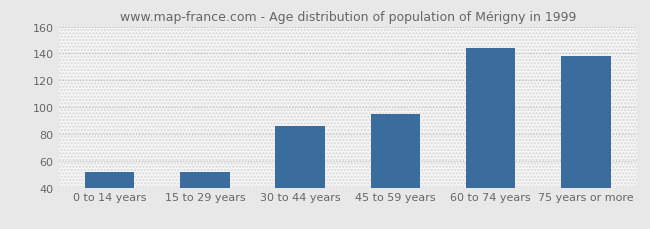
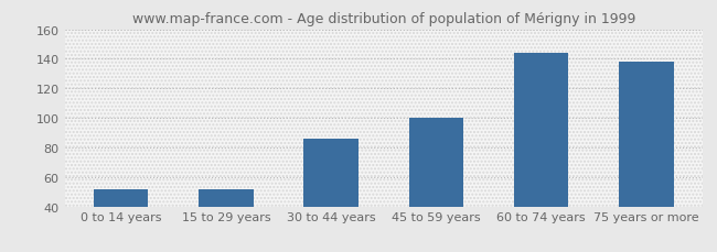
45 to 59 years: 95 -> 100
